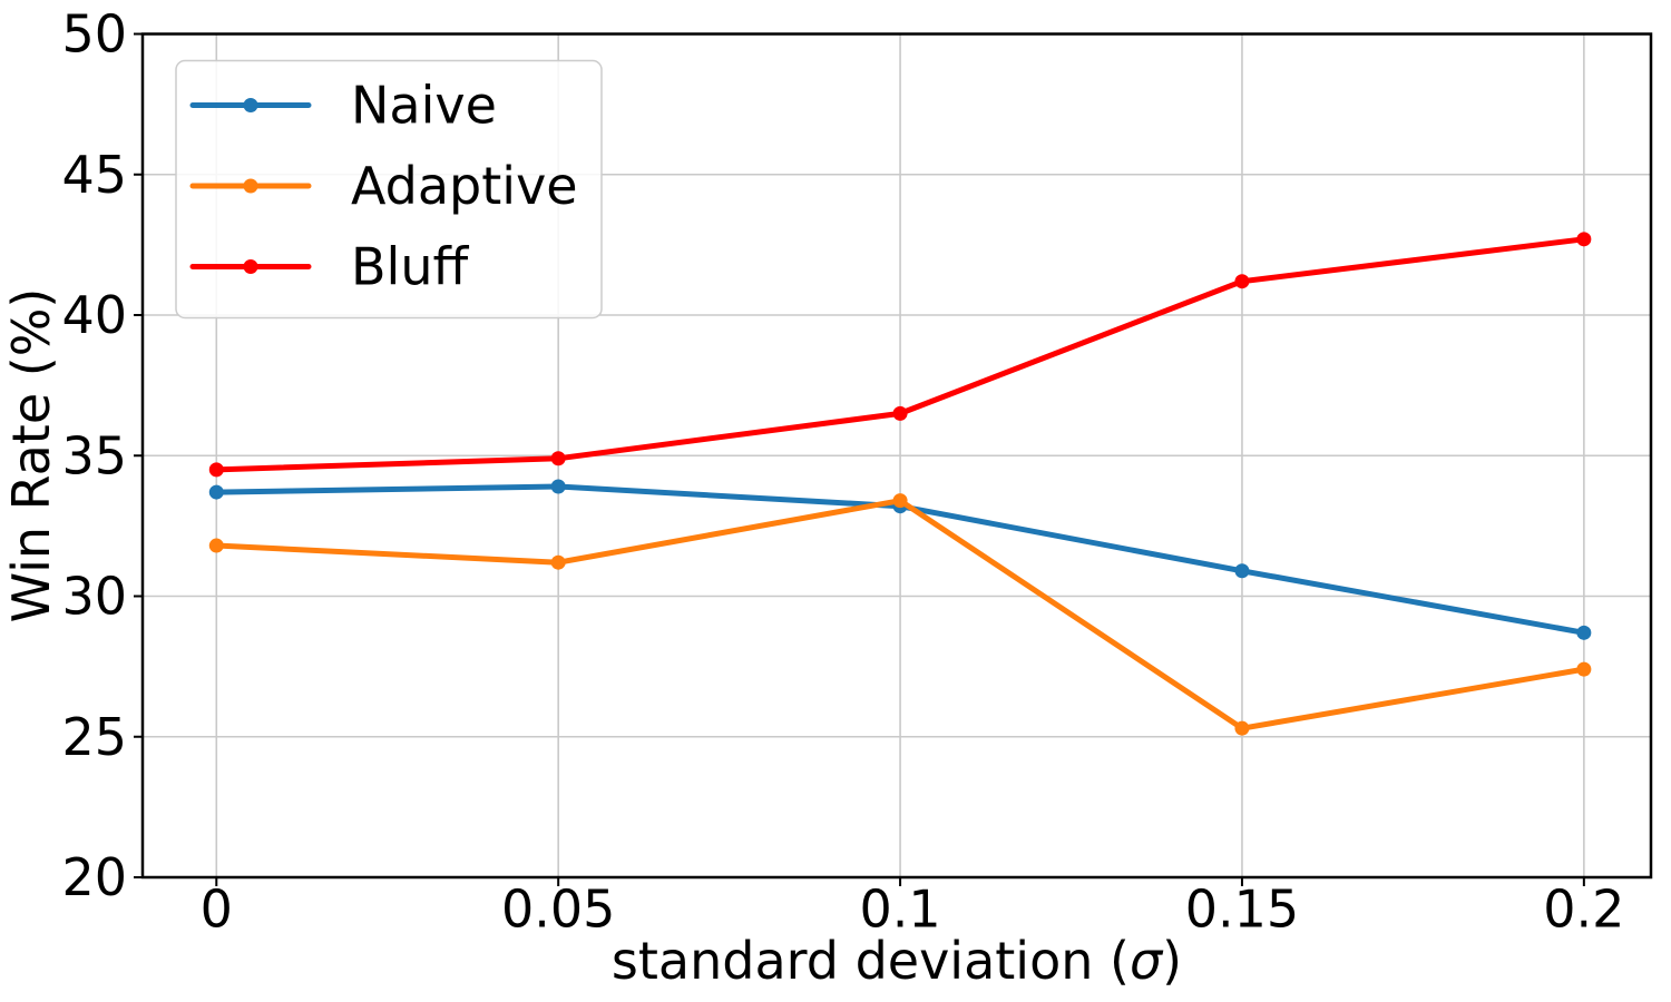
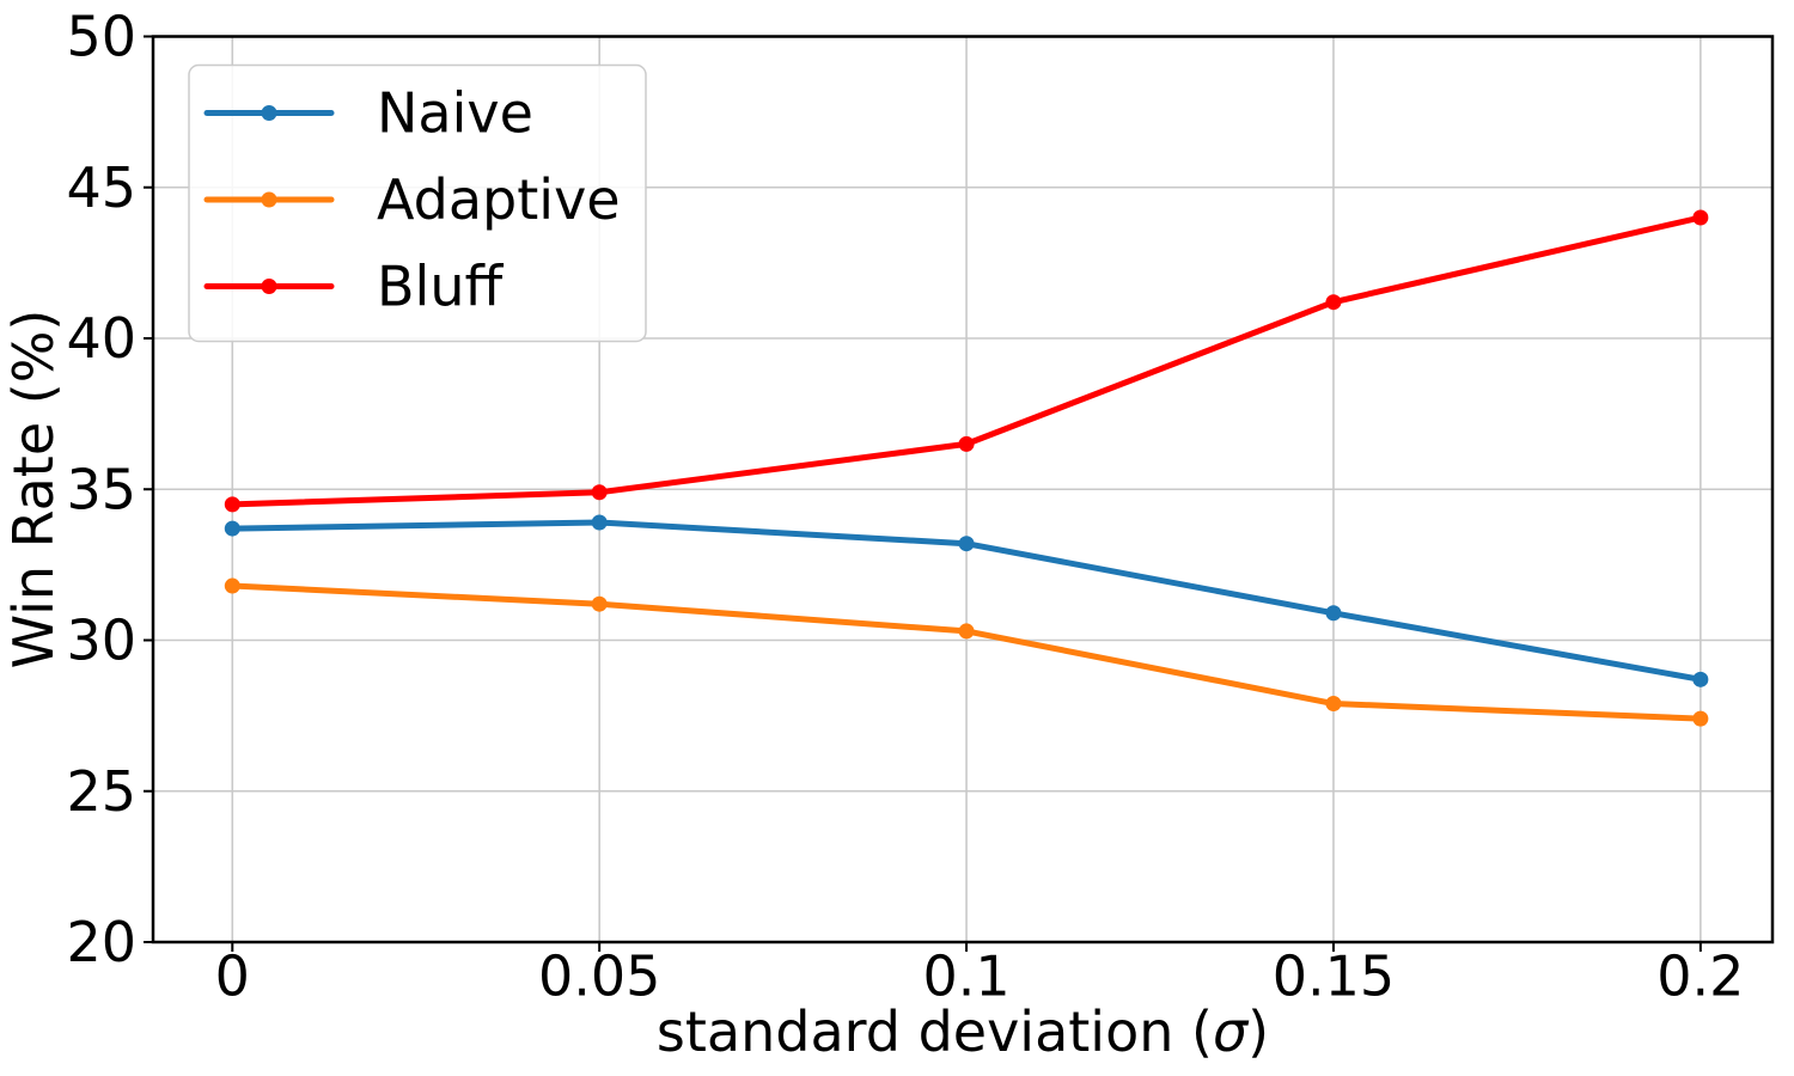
Adaptive/0.1: 33.4 -> 30.3
Adaptive/0.15: 25.3 -> 27.9
Bluff/0.2: 42.7 -> 44.0
